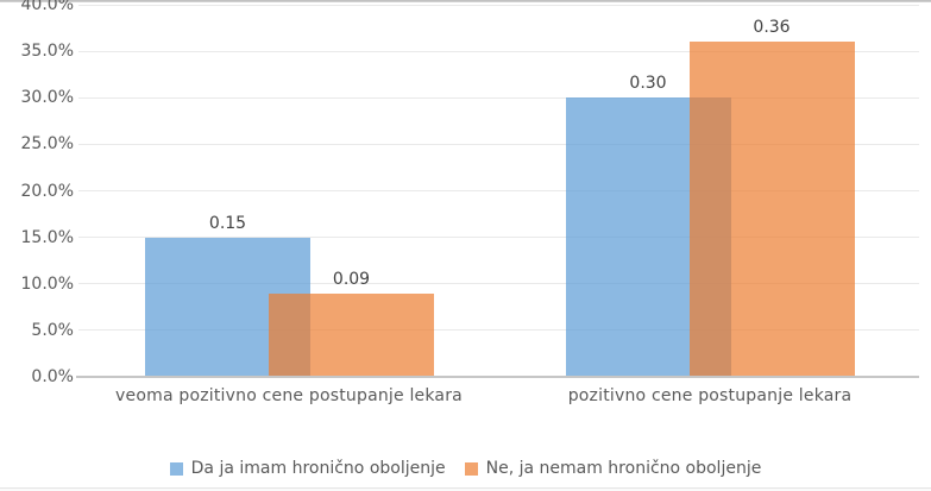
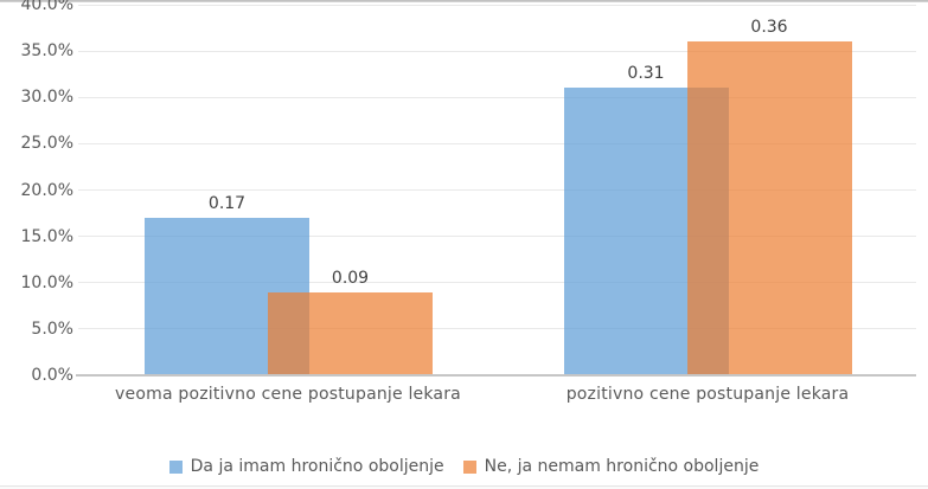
Da ja imam hronično oboljenje/veoma pozitivno cene postupanje lekara: 0.15 -> 0.17
Da ja imam hronično oboljenje/pozitivno cene postupanje lekara: 0.30 -> 0.31
